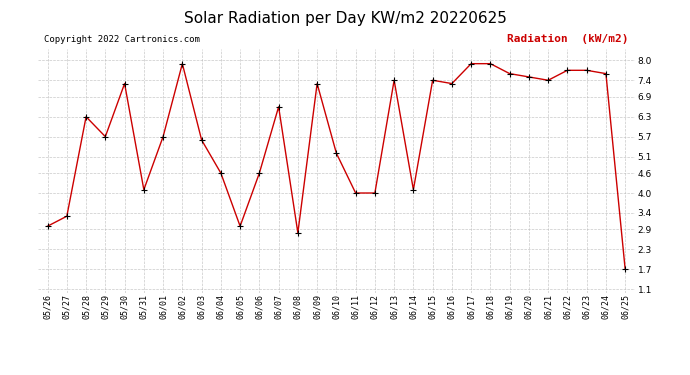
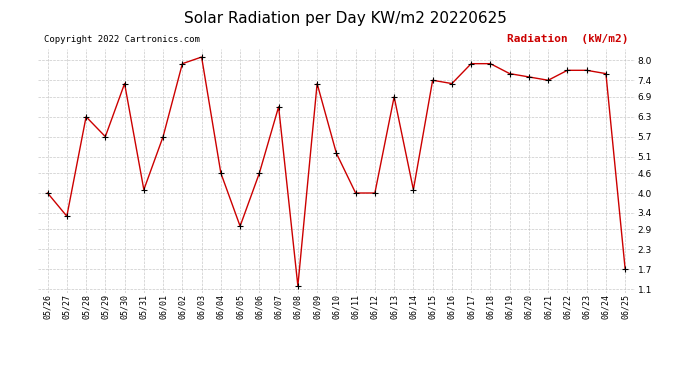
05/26: 3.0 -> 4.0
06/03: 5.6 -> 8.1
06/08: 2.8 -> 1.2
06/13: 7.4 -> 6.9
